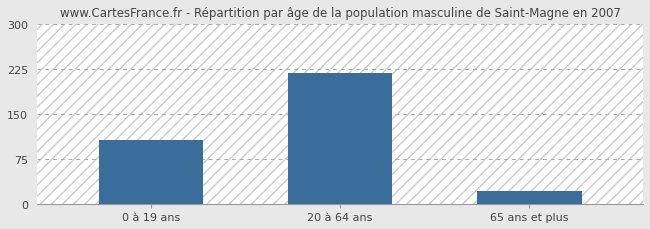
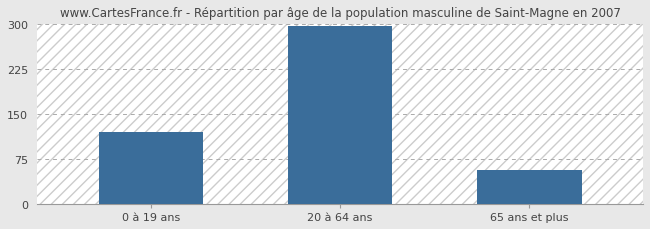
0 à 19 ans: 106 -> 120
20 à 64 ans: 218 -> 297
65 ans et plus: 22 -> 57
